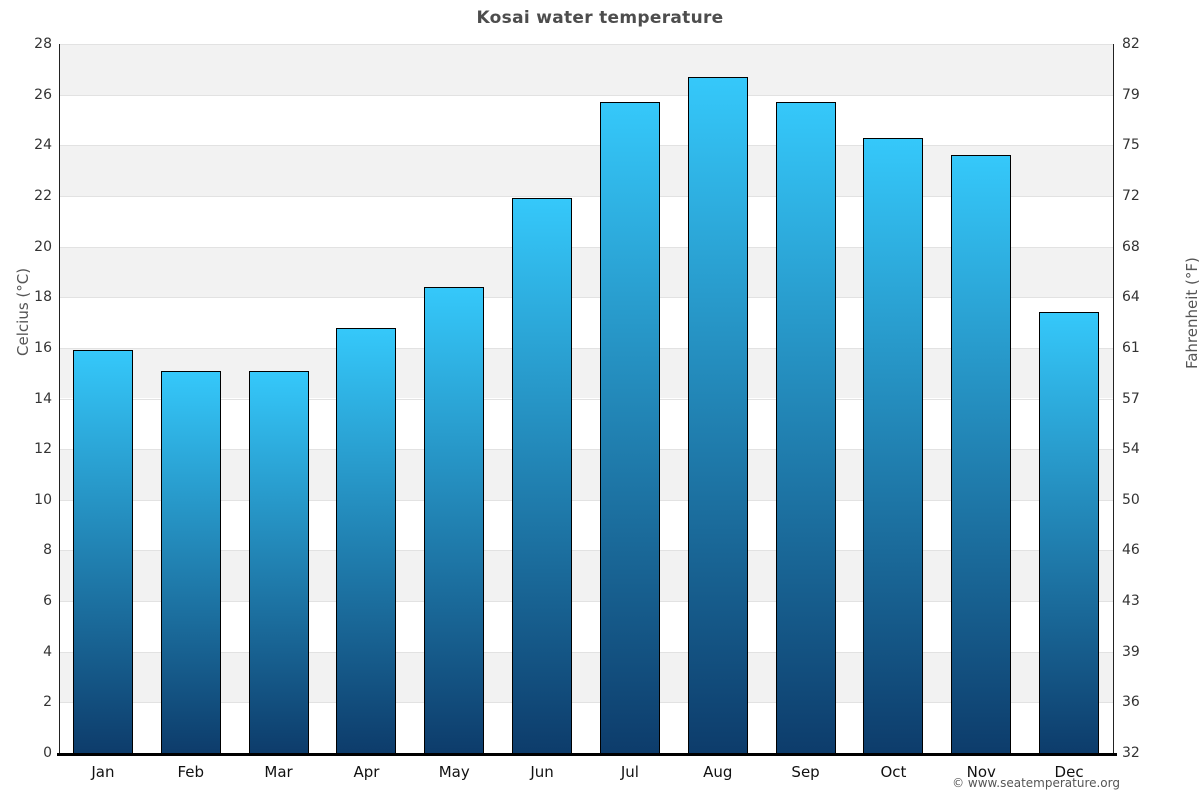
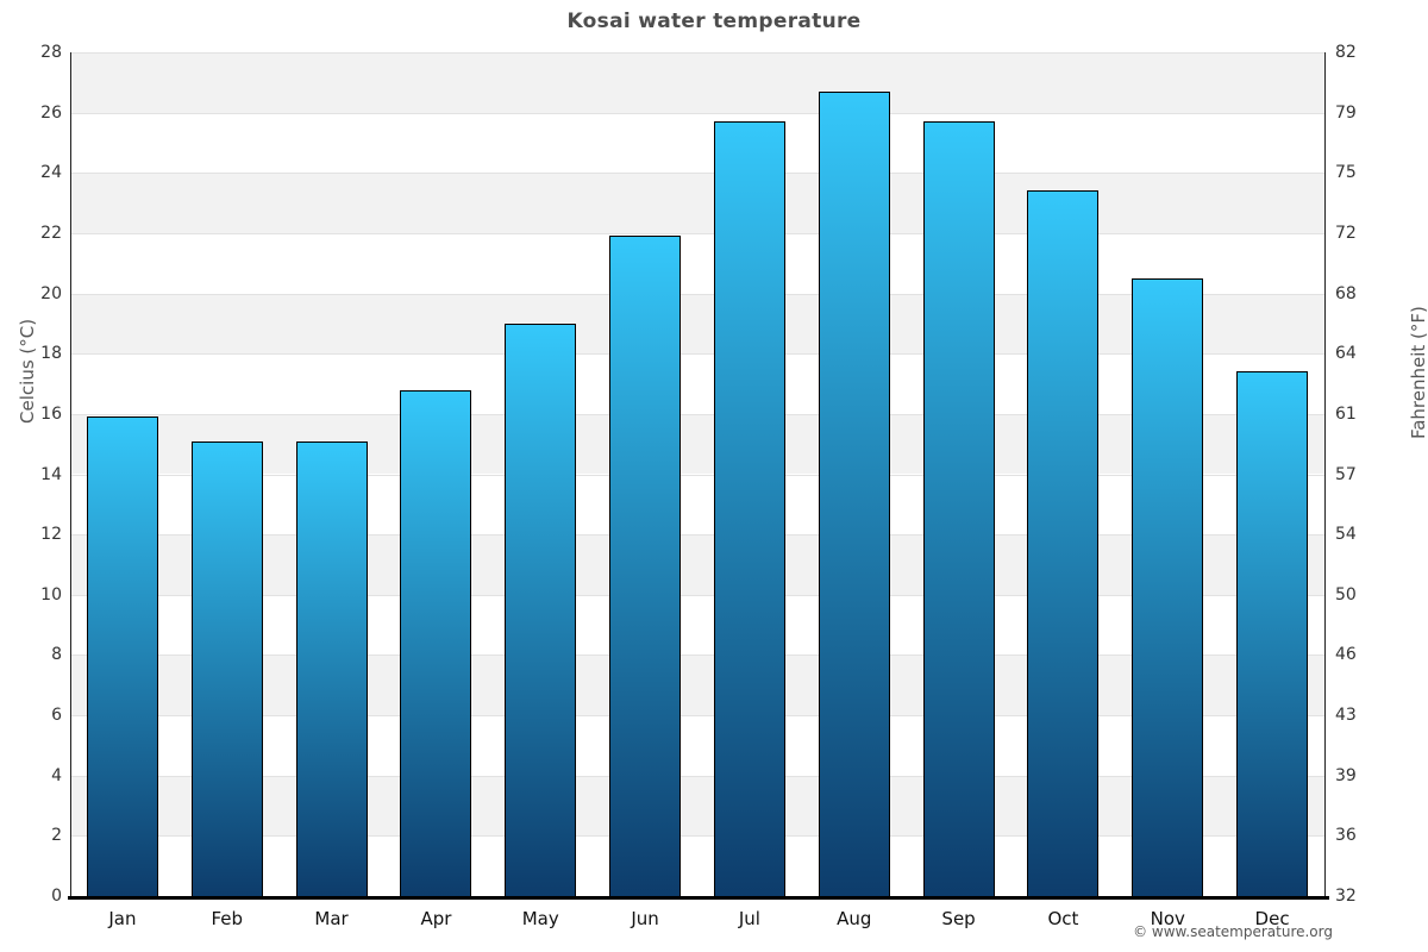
May: 18.4 -> 19.0
Oct: 24.3 -> 23.4
Nov: 23.6 -> 20.5
